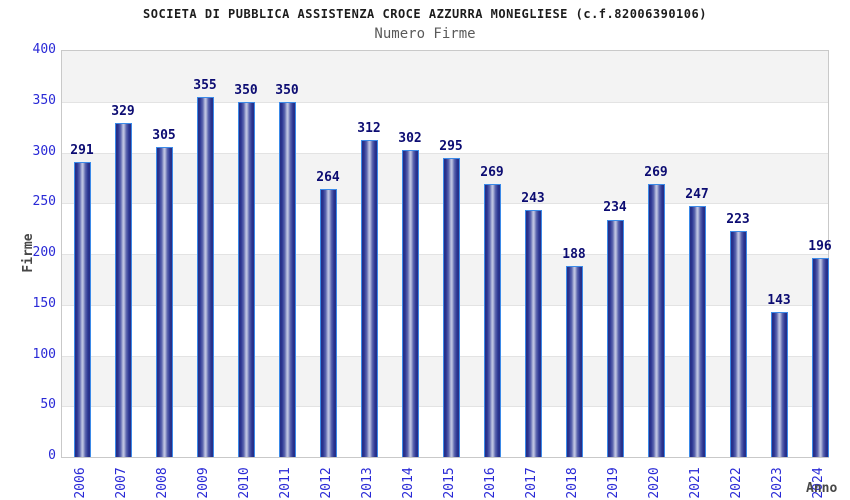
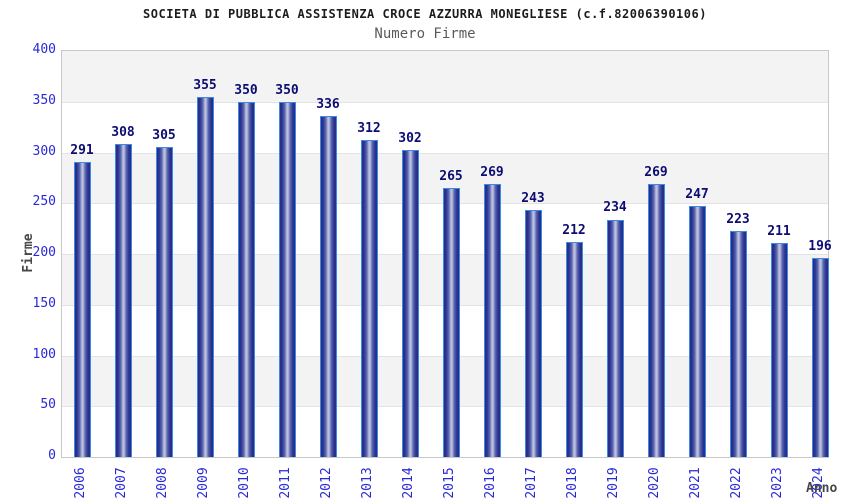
2007: 329 -> 308
2012: 264 -> 336
2015: 295 -> 265
2018: 188 -> 212
2023: 143 -> 211
